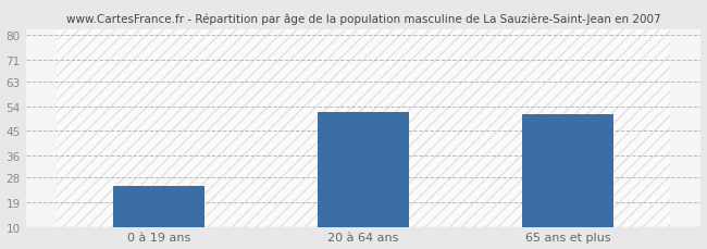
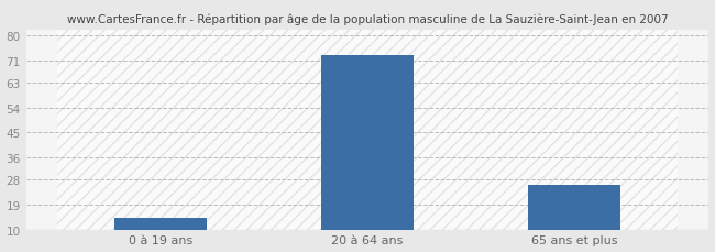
0 à 19 ans: 25 -> 14
20 à 64 ans: 52 -> 73
65 ans et plus: 51 -> 26
